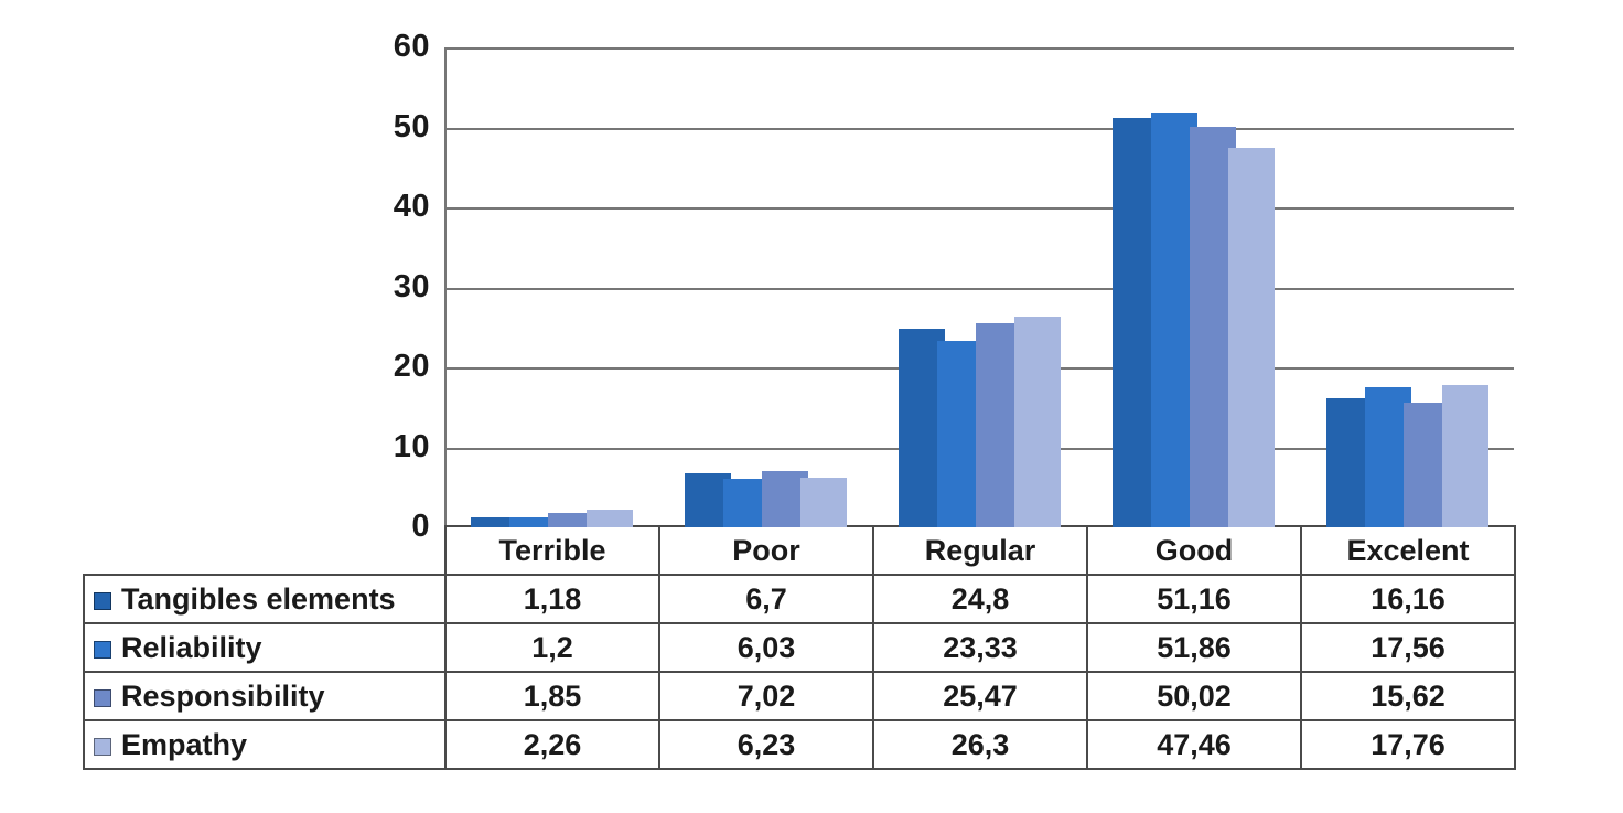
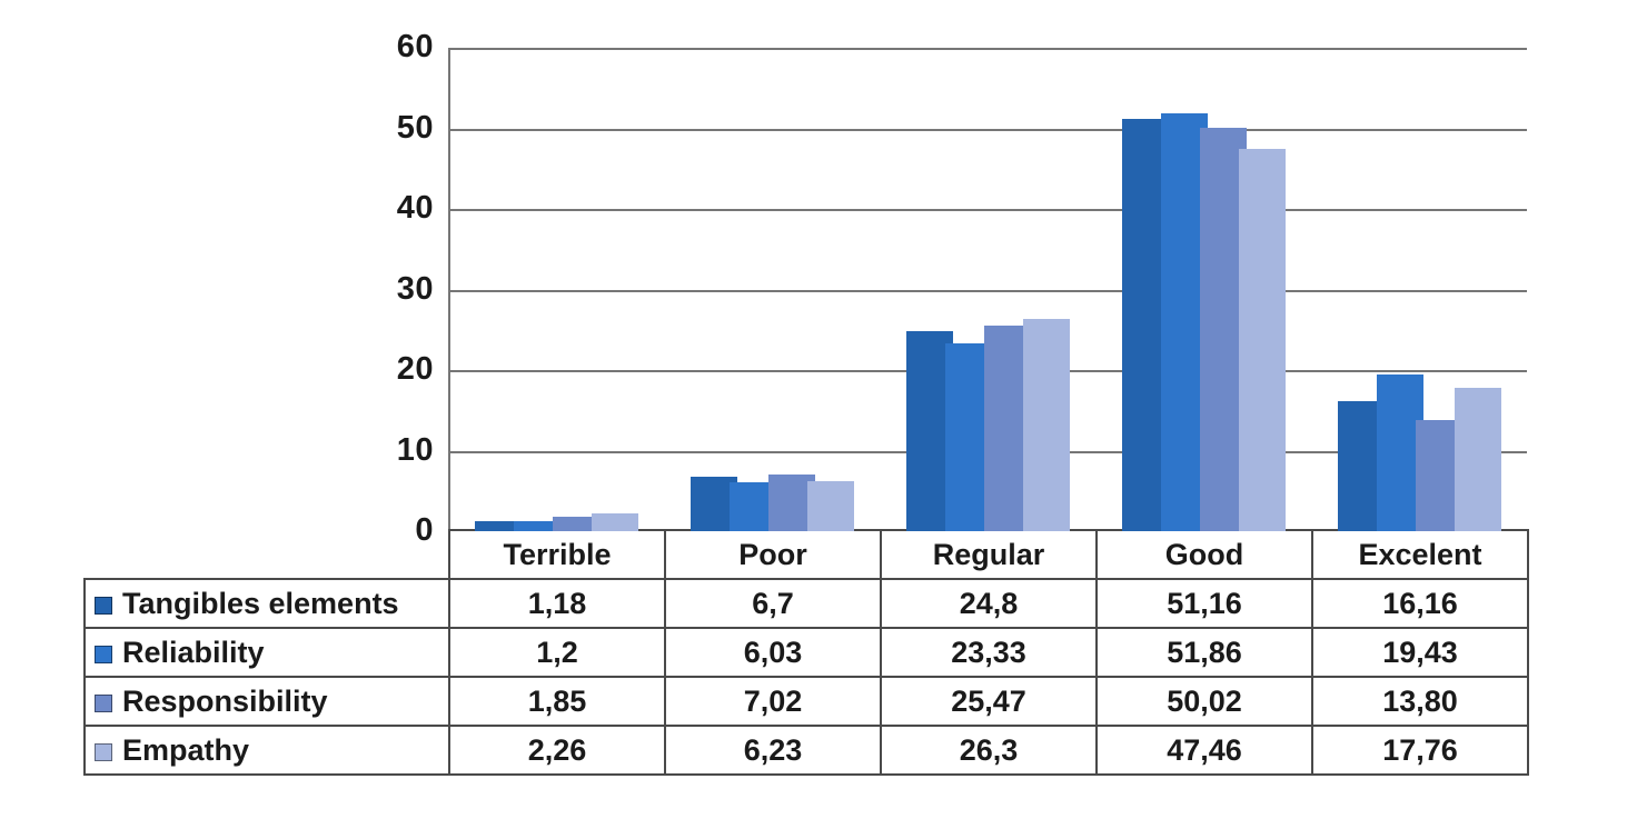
Reliability/Excelent: 17,56 -> 19,43
Responsibility/Excelent: 15,62 -> 13,80
